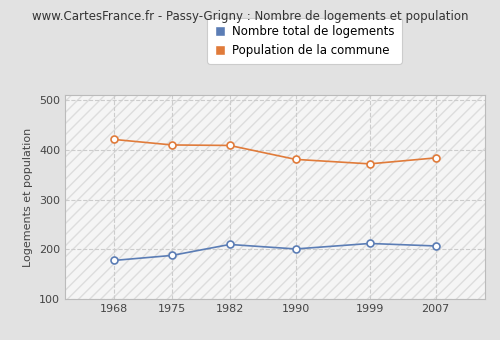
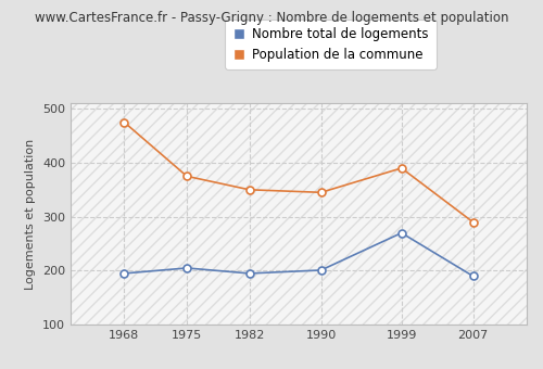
Nombre total de logements/1968: 178 -> 195
Population de la commune/1968: 421 -> 475
Nombre total de logements/1975: 188 -> 205
Population de la commune/1975: 410 -> 375
Nombre total de logements/1982: 210 -> 195
Population de la commune/1982: 409 -> 350
Population de la commune/1990: 381 -> 345
Nombre total de logements/1999: 212 -> 270
Population de la commune/1999: 372 -> 390
Nombre total de logements/2007: 207 -> 190
Population de la commune/2007: 384 -> 290
